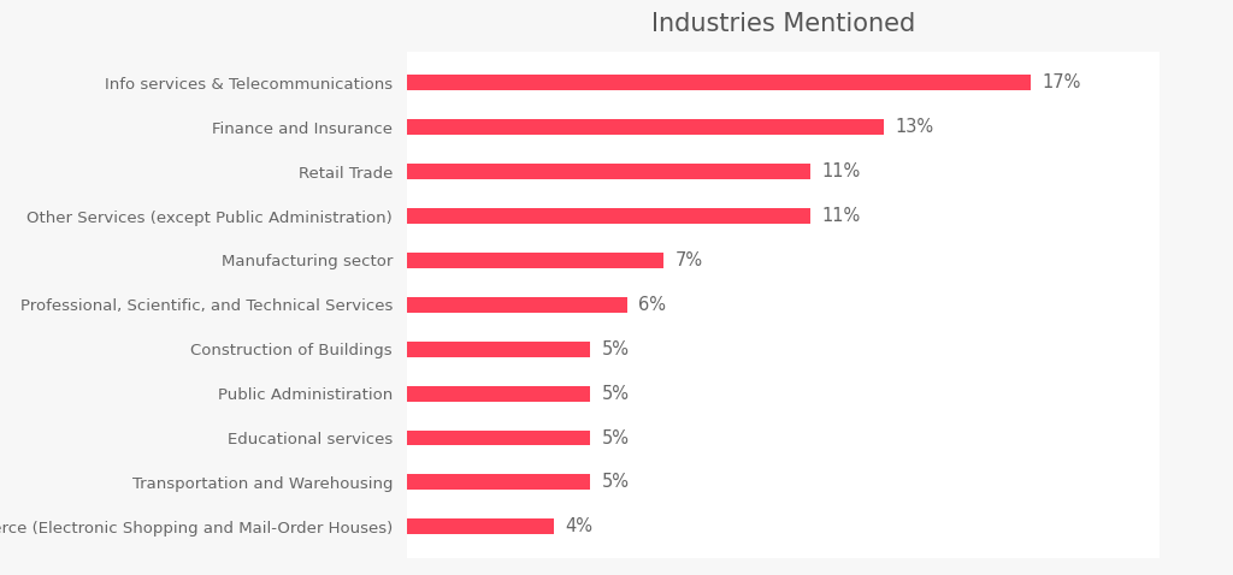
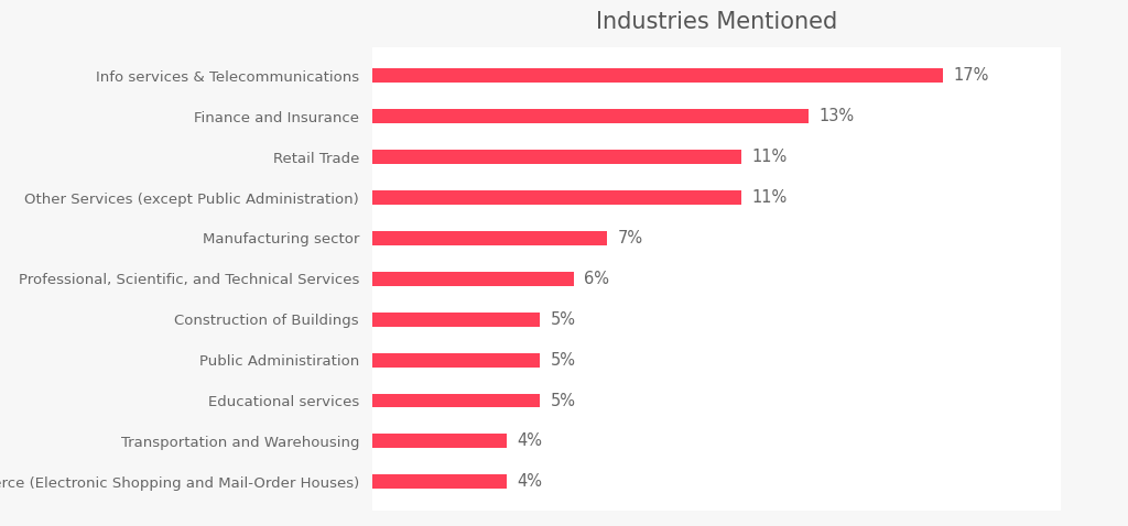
Transportation and Warehousing: 5% -> 4%
